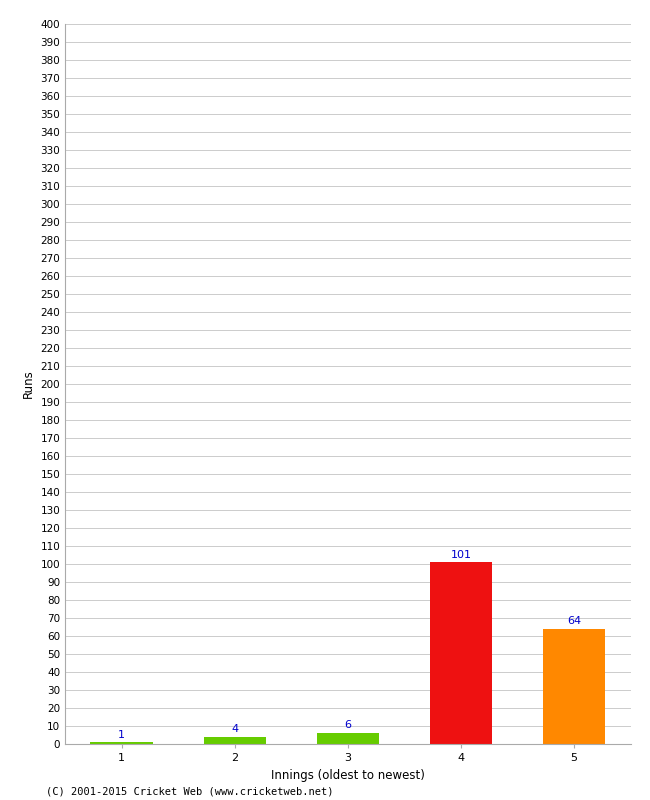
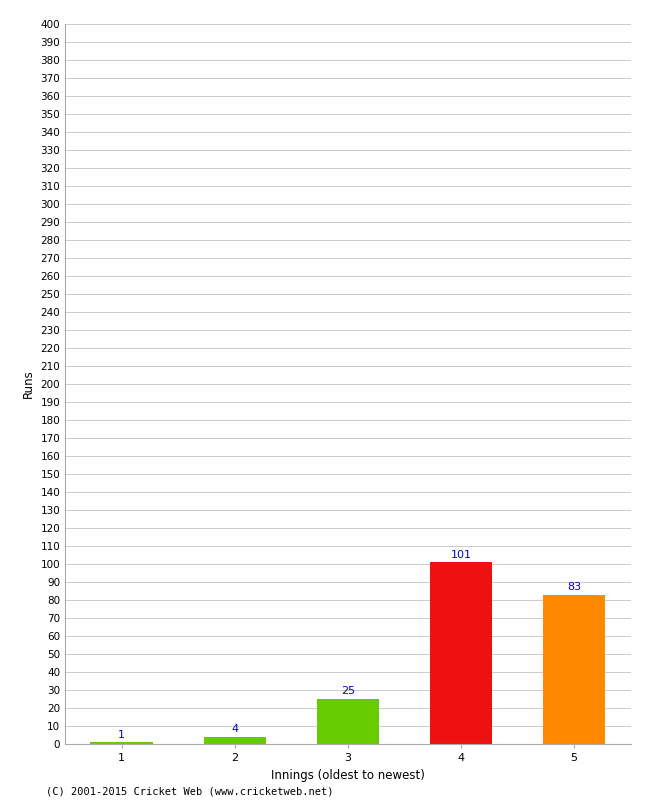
3: 6 -> 25
5: 64 -> 83
